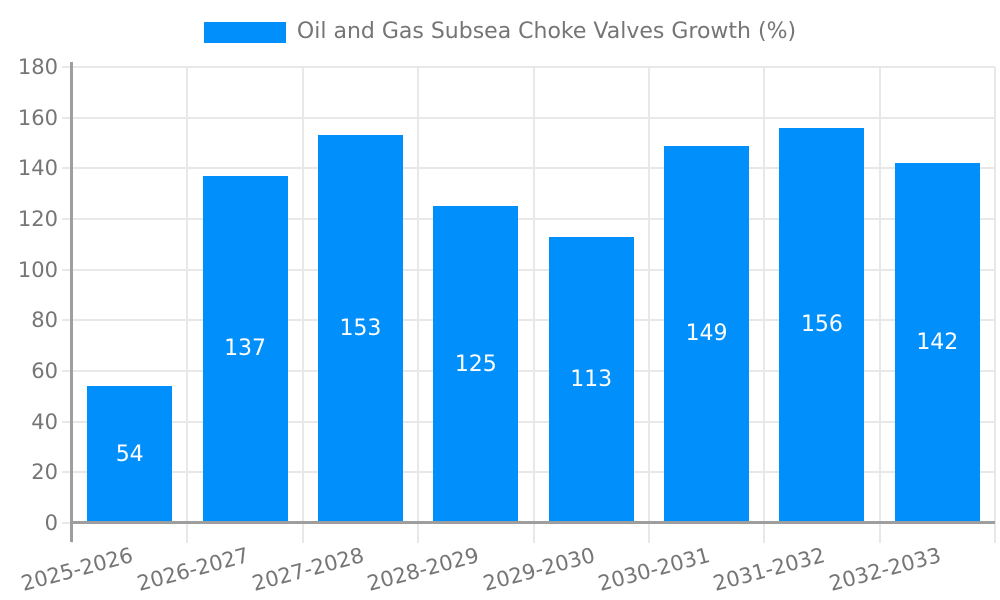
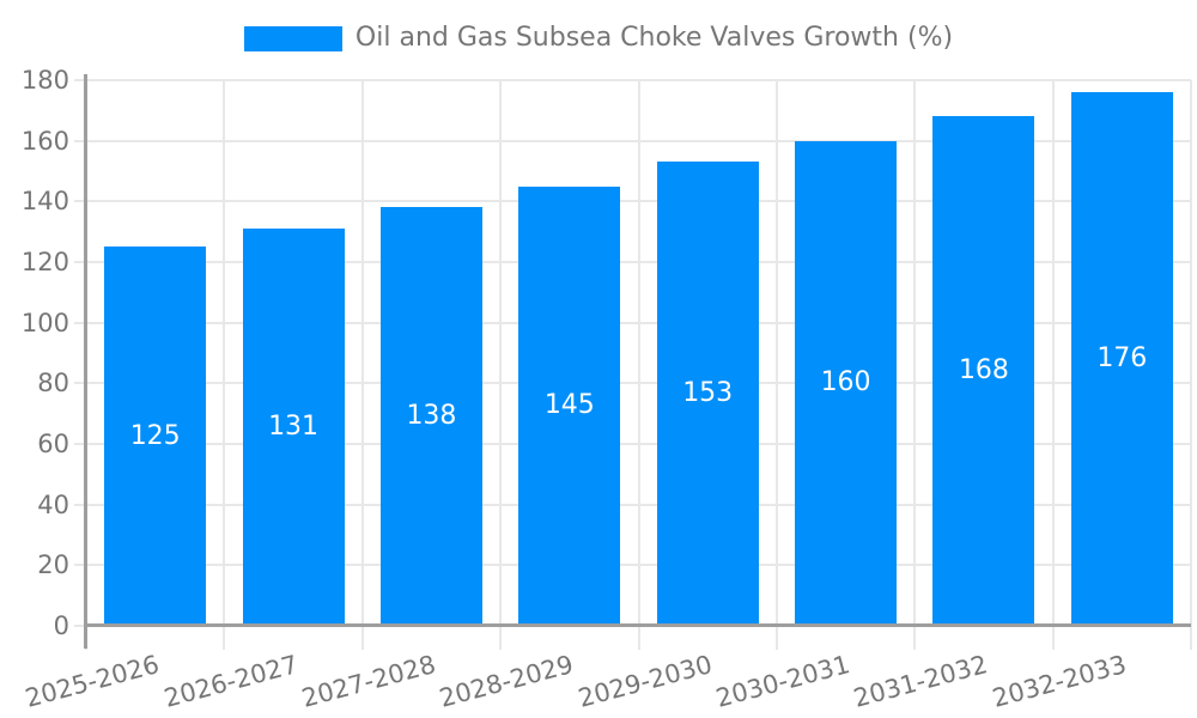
2025-2026: 54 -> 125
2026-2027: 137 -> 131
2027-2028: 153 -> 138
2028-2029: 125 -> 145
2029-2030: 113 -> 153
2030-2031: 149 -> 160
2031-2032: 156 -> 168
2032-2033: 142 -> 176
